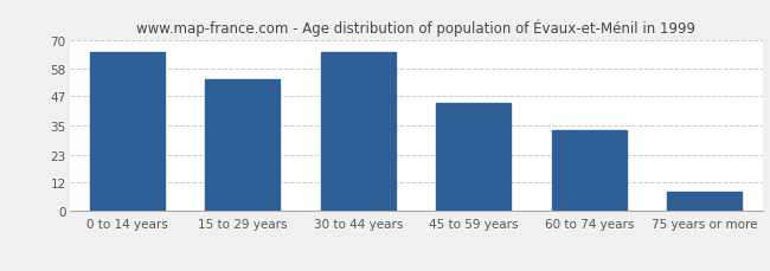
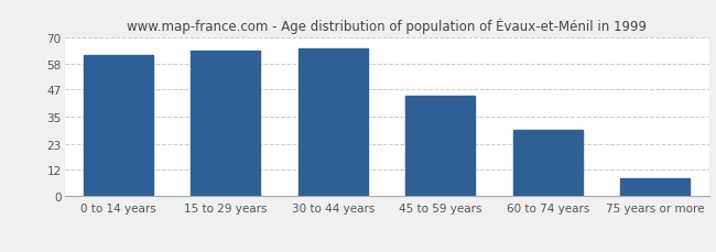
0 to 14 years: 65 -> 62
15 to 29 years: 54 -> 64
60 to 74 years: 33 -> 29
